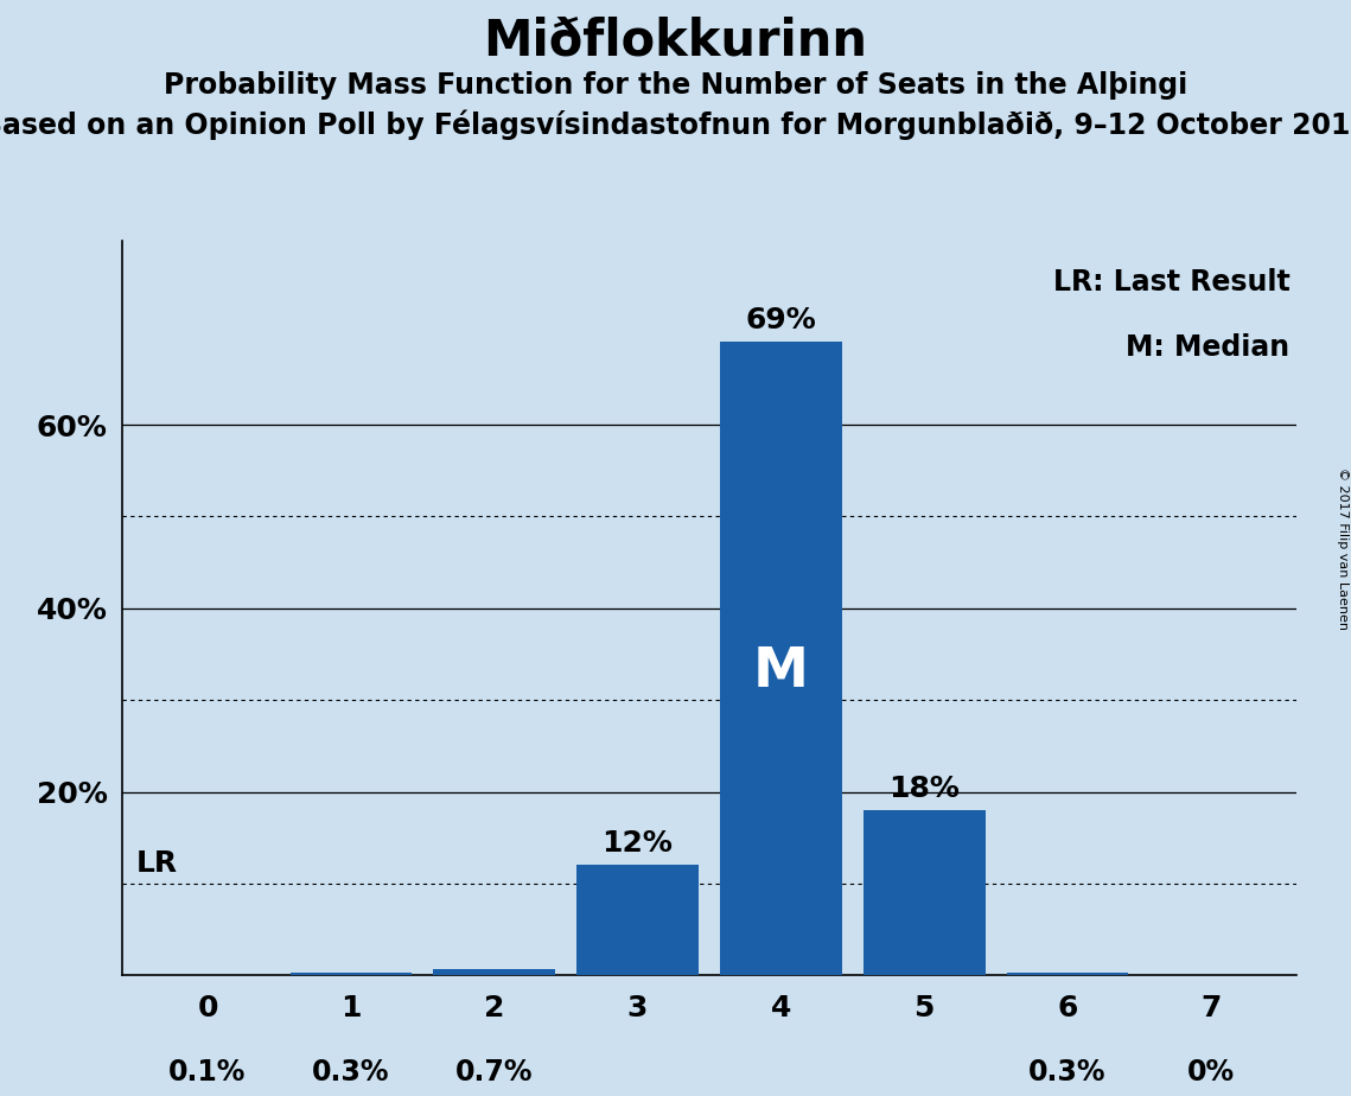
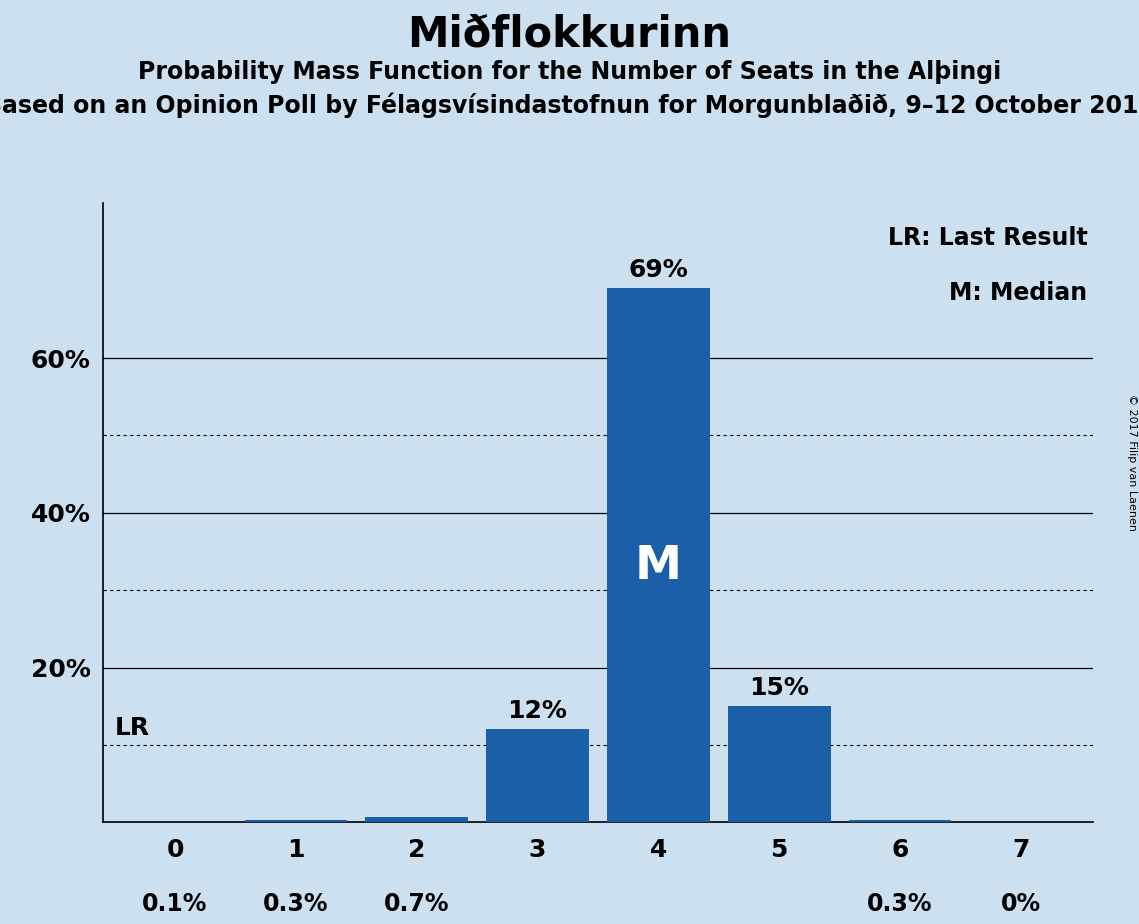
5: 18% -> 15%
